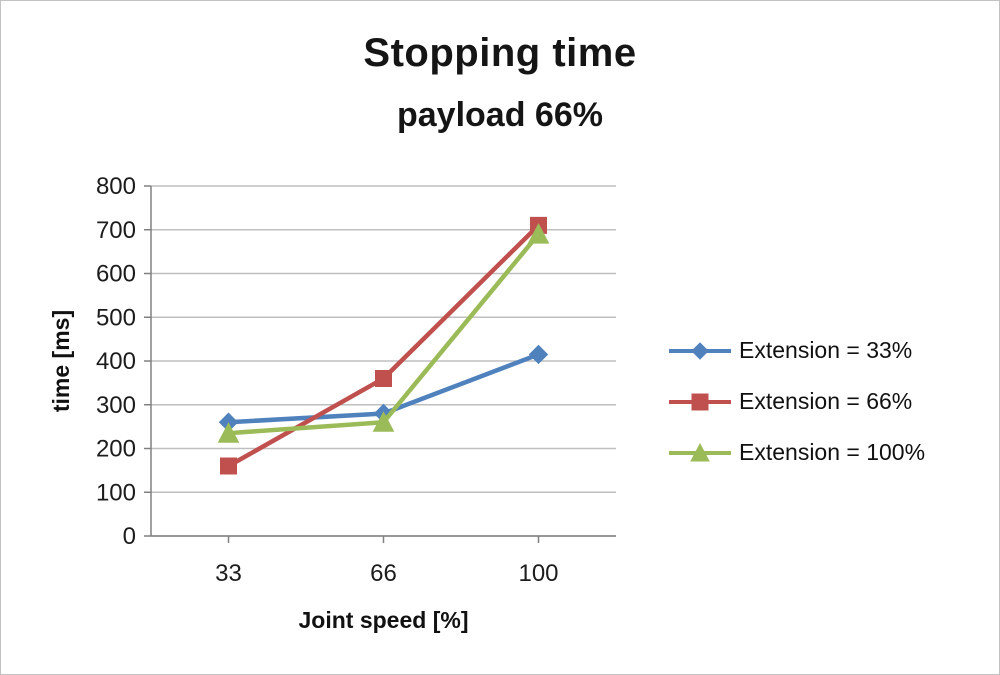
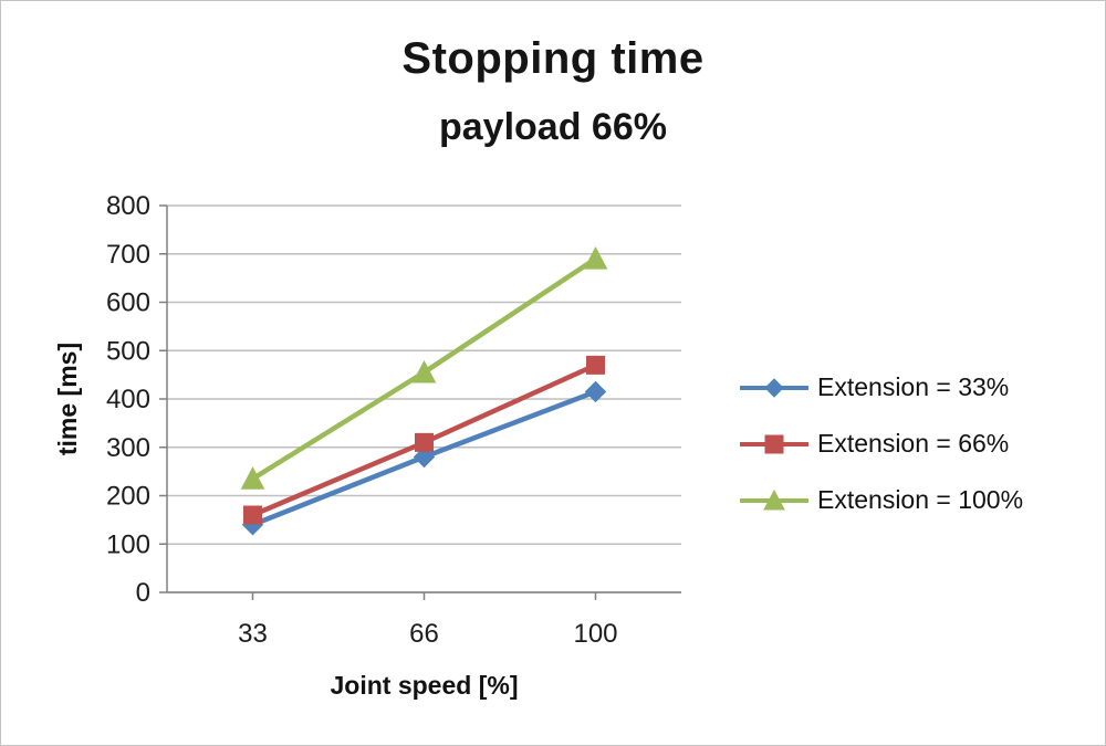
Extension = 33%/33: 260 -> 140
Extension = 66%/66: 360 -> 310
Extension = 100%/66: 260 -> 460
Extension = 66%/100: 710 -> 470
